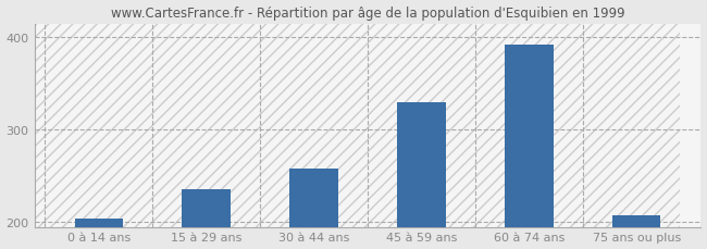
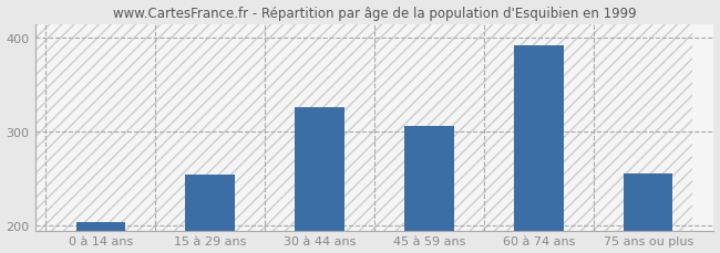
15 à 29 ans: 236 -> 254
30 à 44 ans: 258 -> 326
45 à 59 ans: 330 -> 306
75 ans ou plus: 207 -> 256
